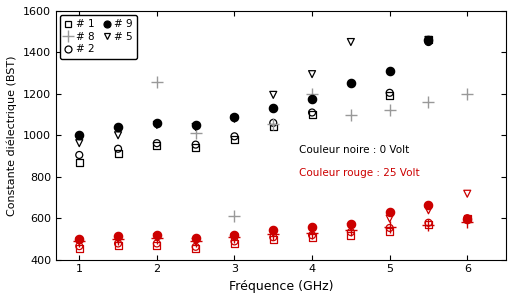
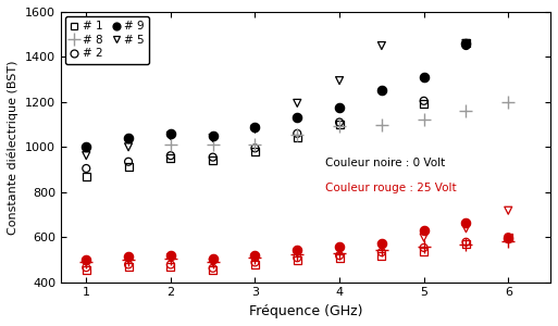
# 8/2: 1255 -> 1010
# 8/3: 610 -> 1010
# 8/4: 1200 -> 1095
